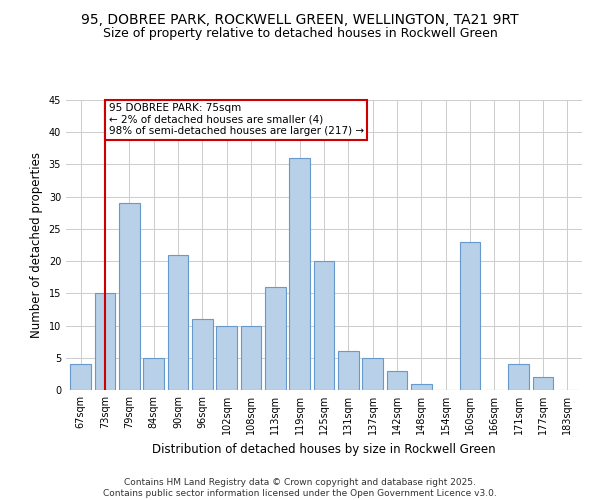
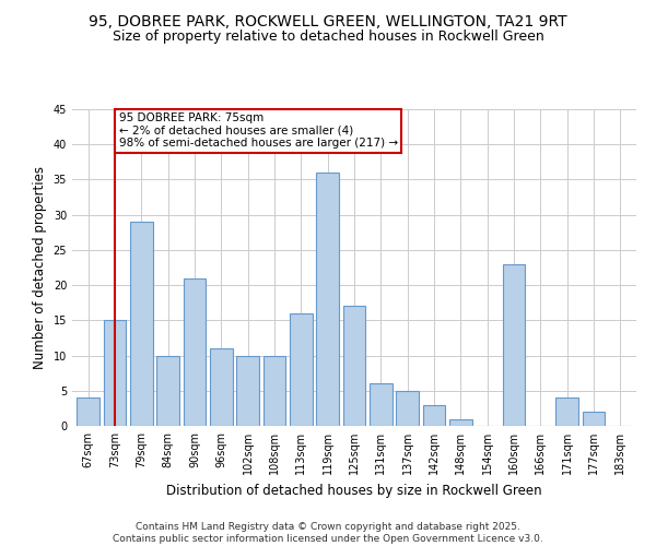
84sqm: 5 -> 10
125sqm: 20 -> 17
